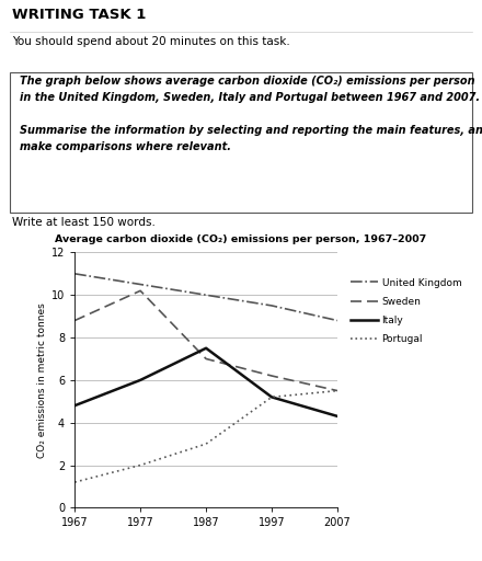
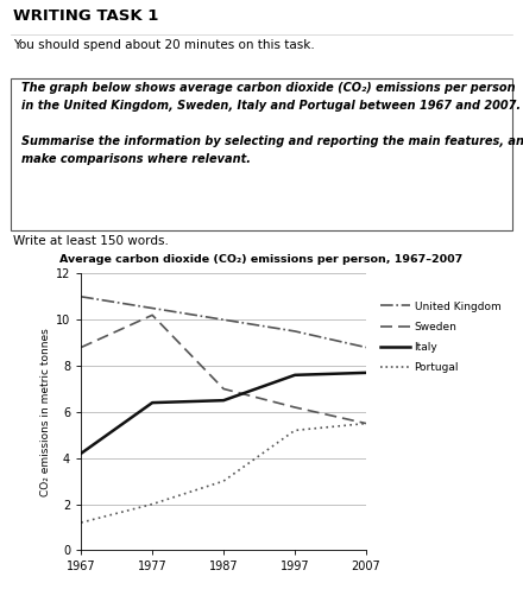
Italy/1967: 4.8 -> 4.2
Italy/1977: 6.0 -> 6.4
Italy/1987: 7.5 -> 6.5
Italy/1997: 5.2 -> 7.6
Italy/2007: 4.3 -> 7.7
